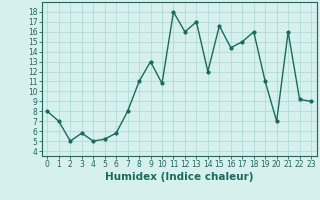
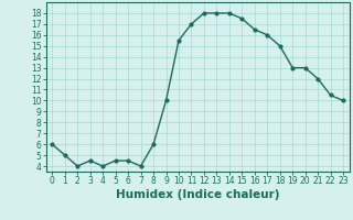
0: 8.0 -> 6.0
1: 7.0 -> 5.0
2: 5.0 -> 4.0
3: 5.8 -> 4.5
4: 5.0 -> 4.0
5: 5.2 -> 4.5
6: 5.8 -> 4.5
7: 8.0 -> 4.0
8: 11.0 -> 6.0
9: 13.0 -> 10.0
10: 10.8 -> 15.5
11: 18.0 -> 17.0
12: 16.0 -> 18.0
13: 17.0 -> 18.0
14: 12.0 -> 18.0
15: 16.6 -> 17.5
16: 14.4 -> 16.5
17: 15.0 -> 16.0
18: 16.0 -> 15.0
19: 11.0 -> 13.0
20: 7.0 -> 13.0
21: 16.0 -> 12.0
22: 9.2 -> 10.5
23: 9.0 -> 10.0
